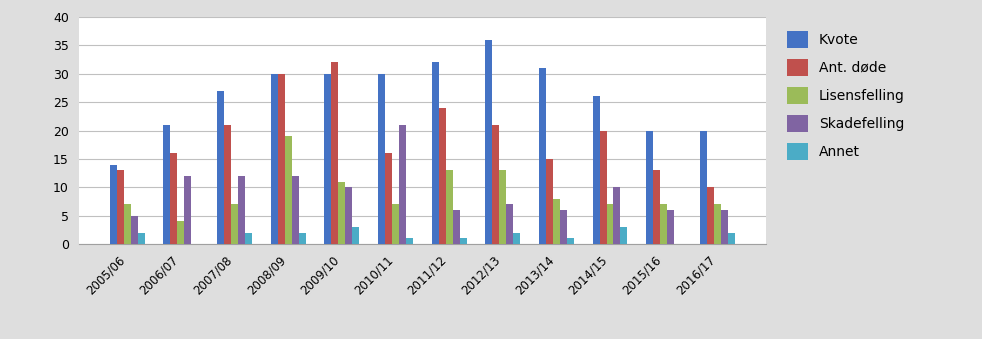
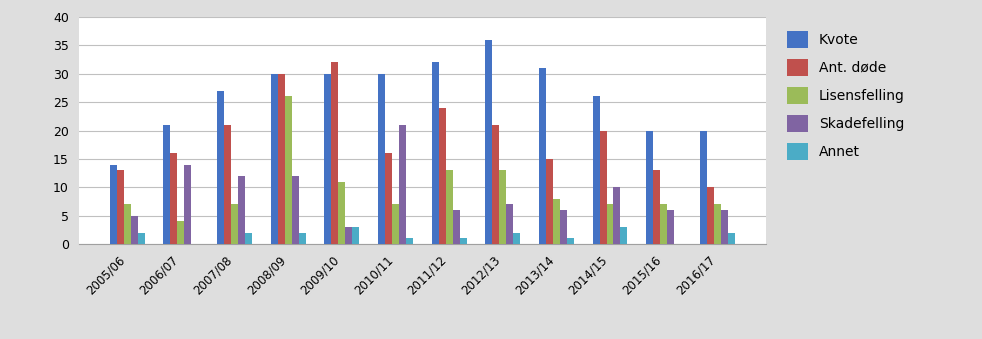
Skadefelling/2006/07: 12 -> 14
Lisensfelling/2008/09: 19 -> 26
Skadefelling/2009/10: 10 -> 3
